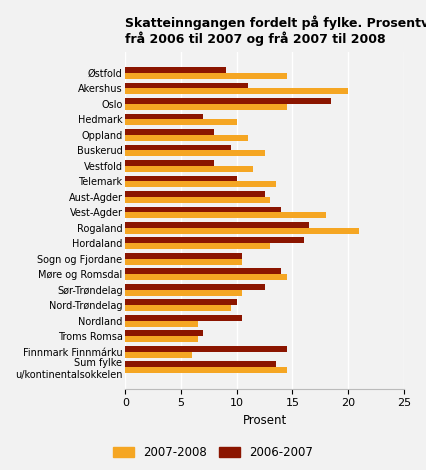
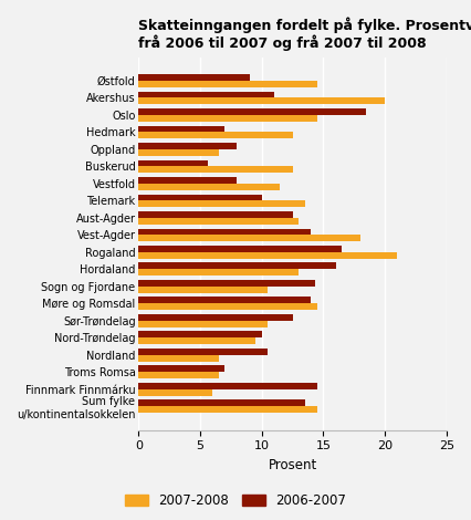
2007-2008/Hedmark: 10.0 -> 12.5
2007-2008/Oppland: 11.0 -> 6.5
2006-2007/Buskerud: 9.5 -> 5.6
2006-2007/Sogn og Fjordane: 10.5 -> 14.3
